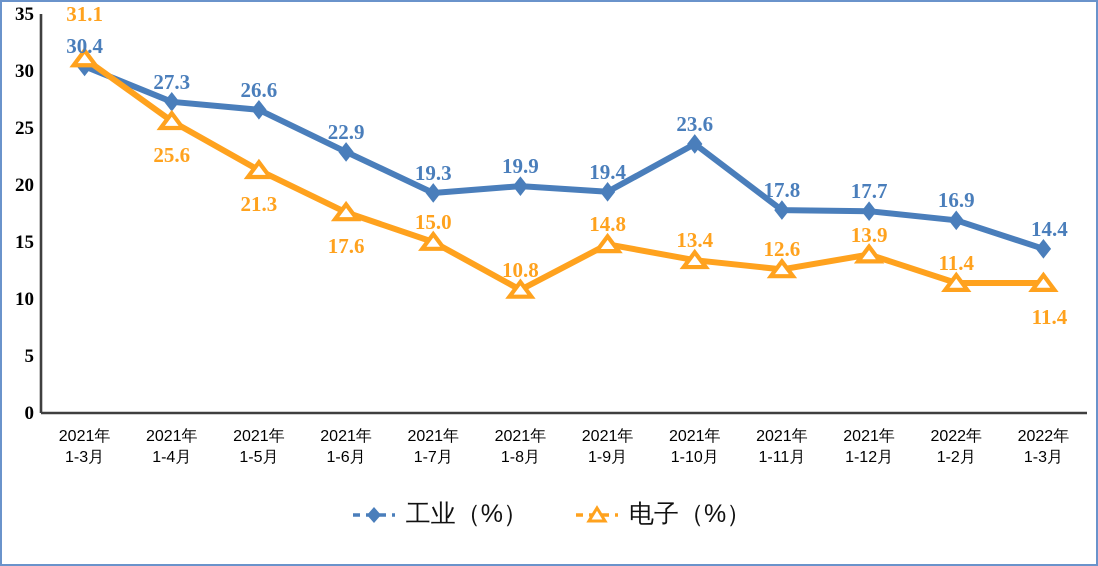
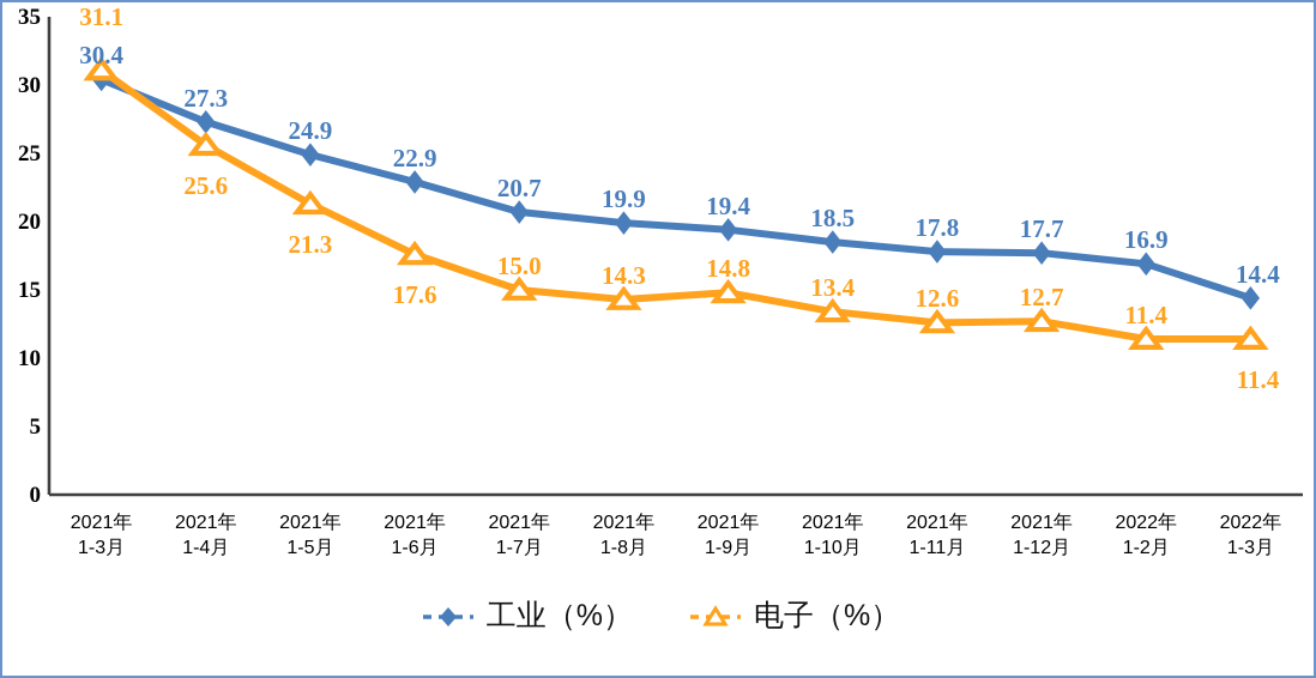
工业（%）/2021年 1-5月: 26.6 -> 24.9
工业（%）/2021年 1-7月: 19.3 -> 20.7
电子（%）/2021年 1-8月: 10.8 -> 14.3
工业（%）/2021年 1-10月: 23.6 -> 18.5
电子（%）/2021年 1-12月: 13.9 -> 12.7
